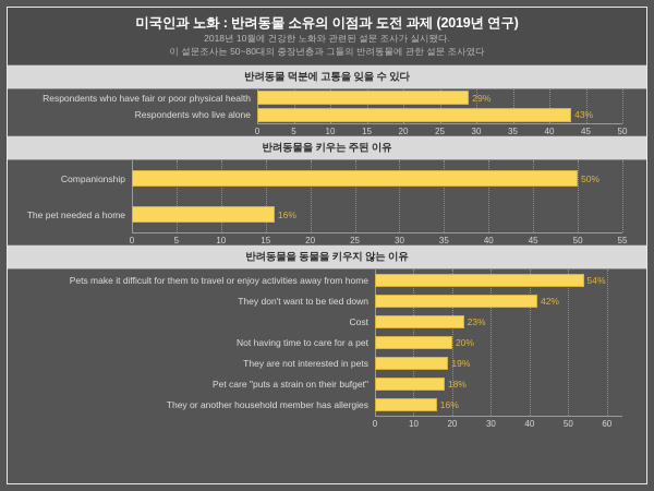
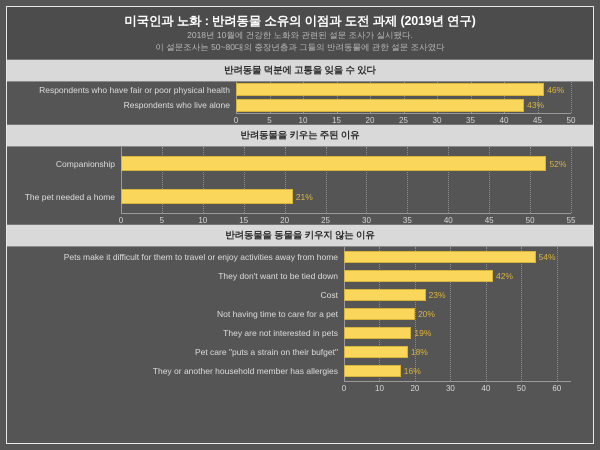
반려동물 덕분에 고통을 잊을 수 있다/Respondents who have fair or poor physical health: 29% -> 46%
반려동물을 키우는 주된 이유/Companionship: 50% -> 52%
반려동물을 키우는 주된 이유/The pet needed a home: 16% -> 21%
